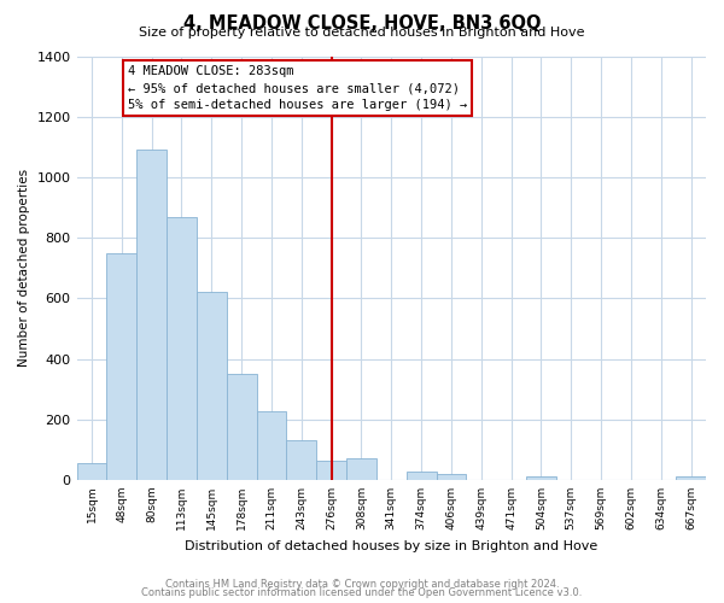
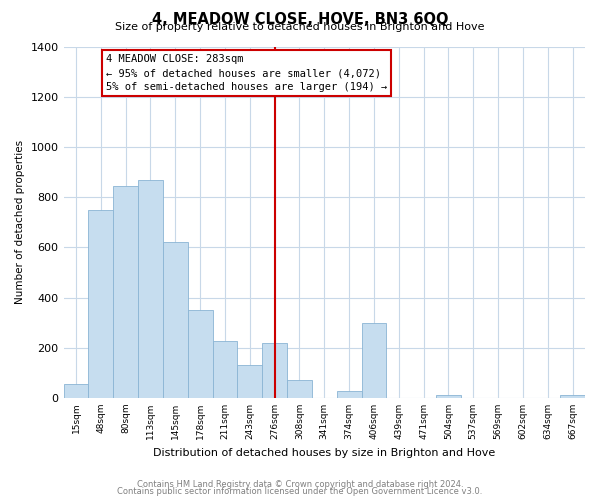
80sqm: 1090 -> 845
276sqm: 65 -> 220
406sqm: 20 -> 300
